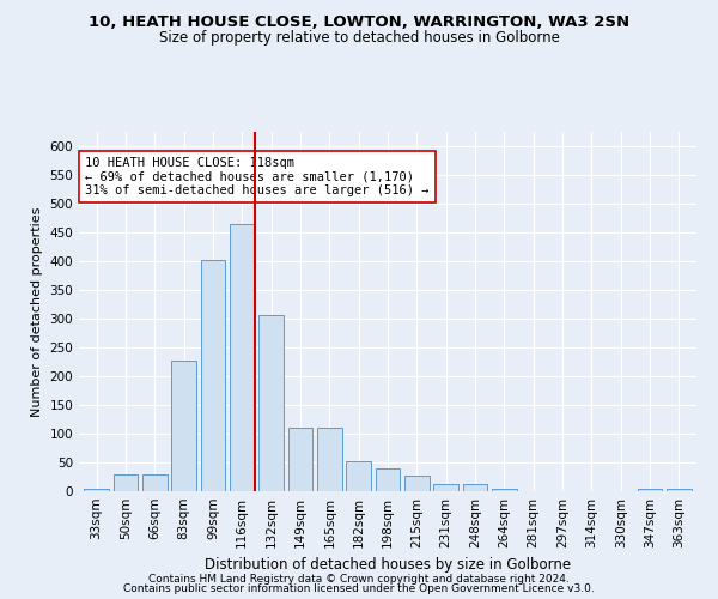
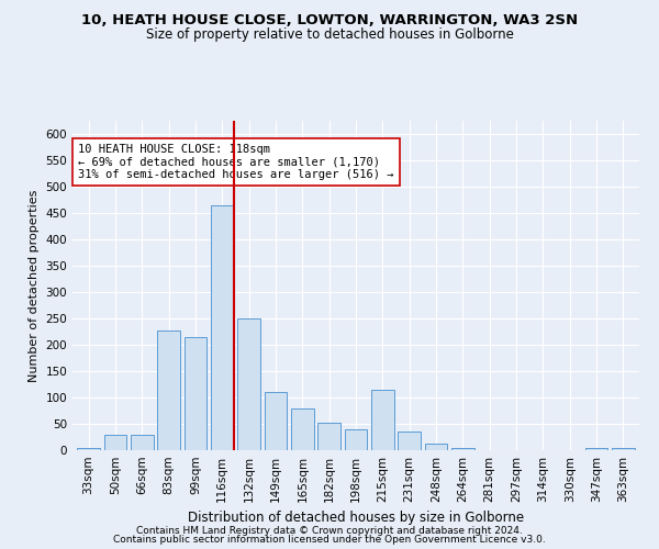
99sqm: 403 -> 215
132sqm: 307 -> 250
165sqm: 110 -> 80
215sqm: 27 -> 115
231sqm: 13 -> 35
